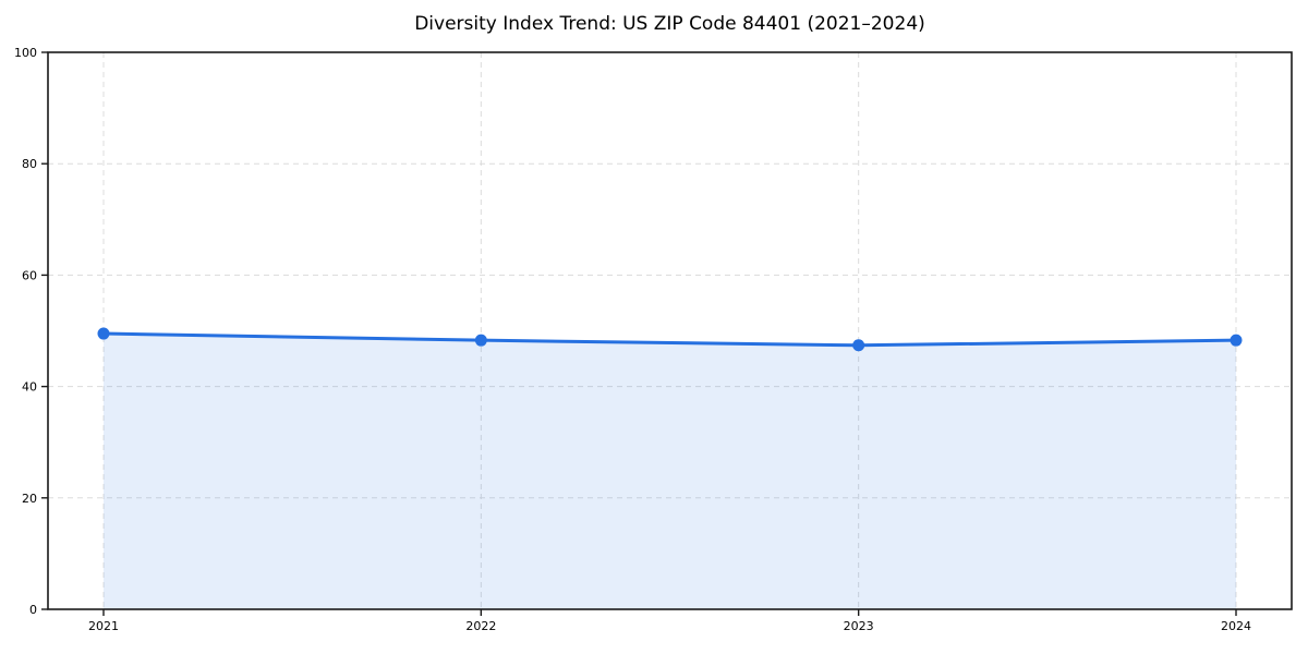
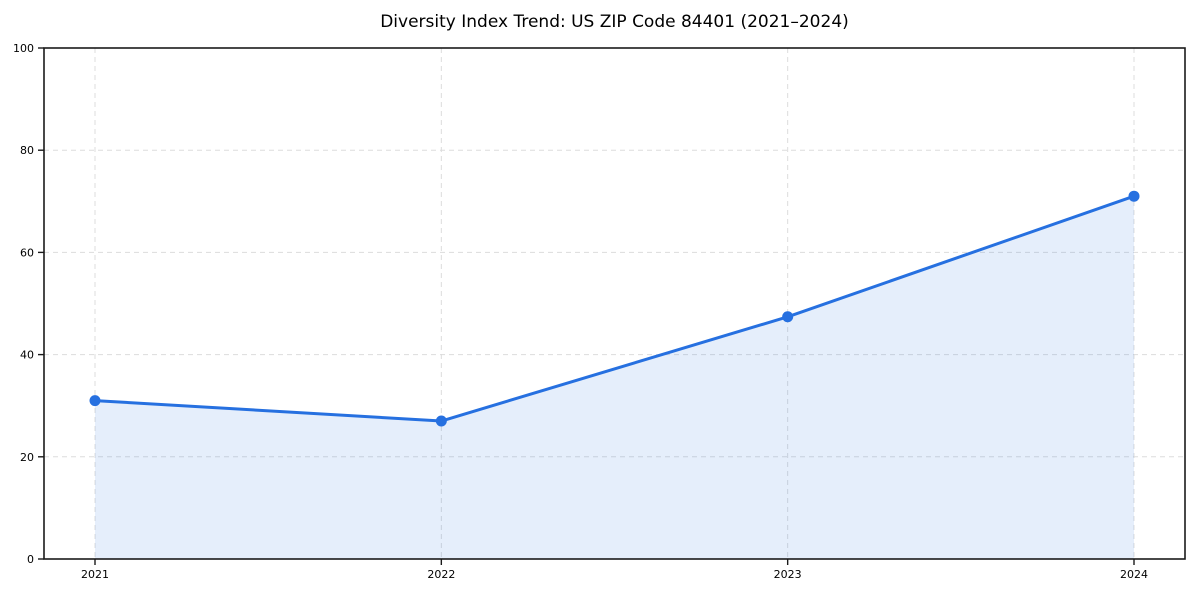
2021: 50 -> 31
2022: 48 -> 27
2024: 48 -> 71
